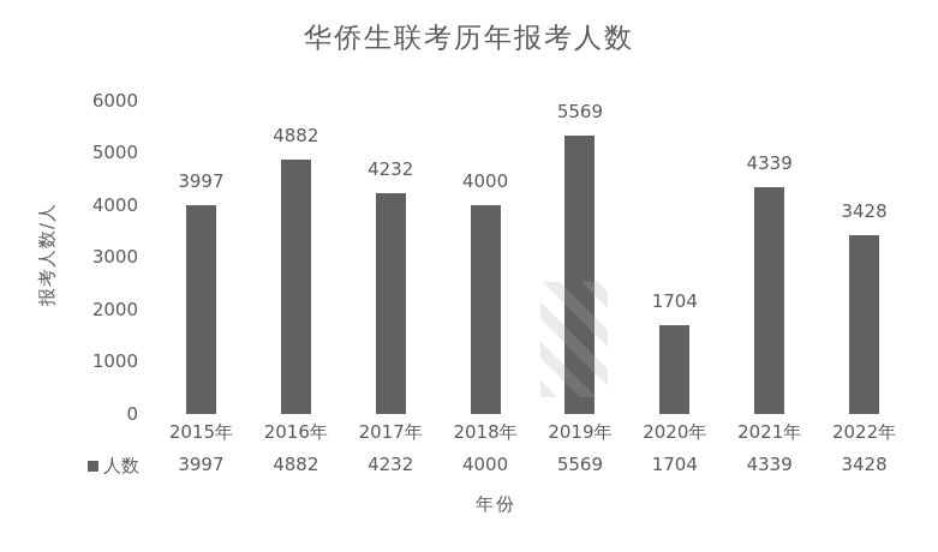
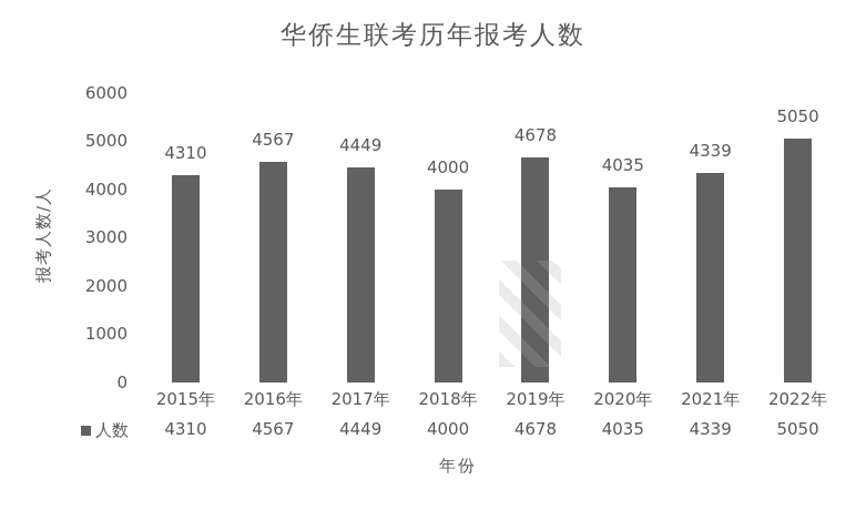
2015年: 3997 -> 4310
2016年: 4882 -> 4567
2017年: 4232 -> 4449
2019年: 5569 -> 4678
2020年: 1704 -> 4035
2022年: 3428 -> 5050
